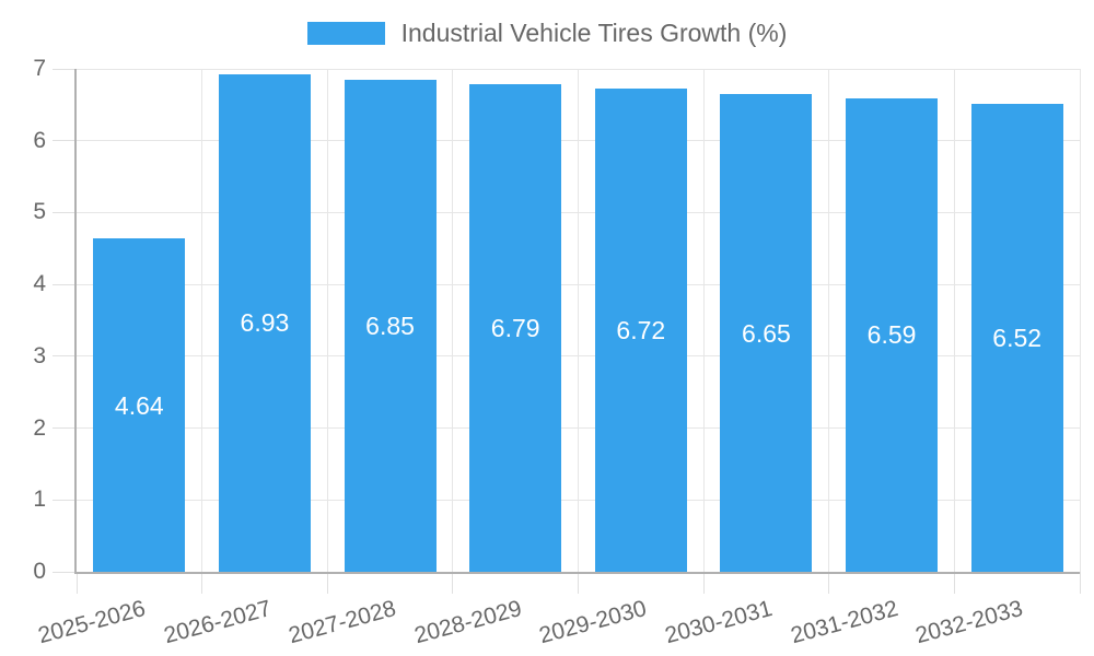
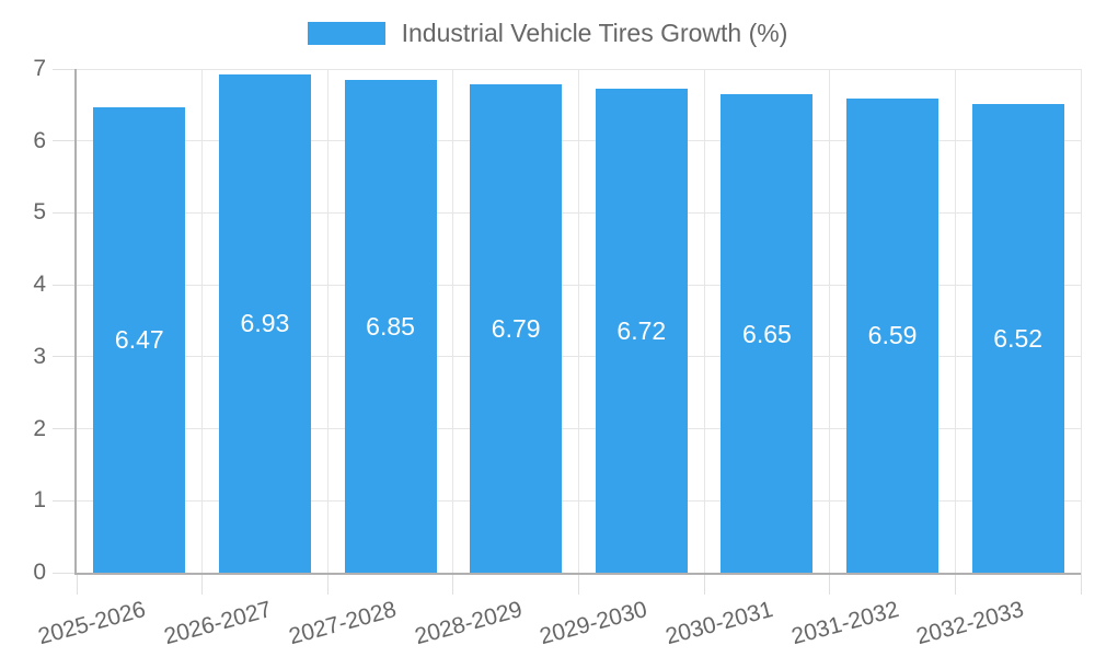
2025-2026: 4.64 -> 6.47
